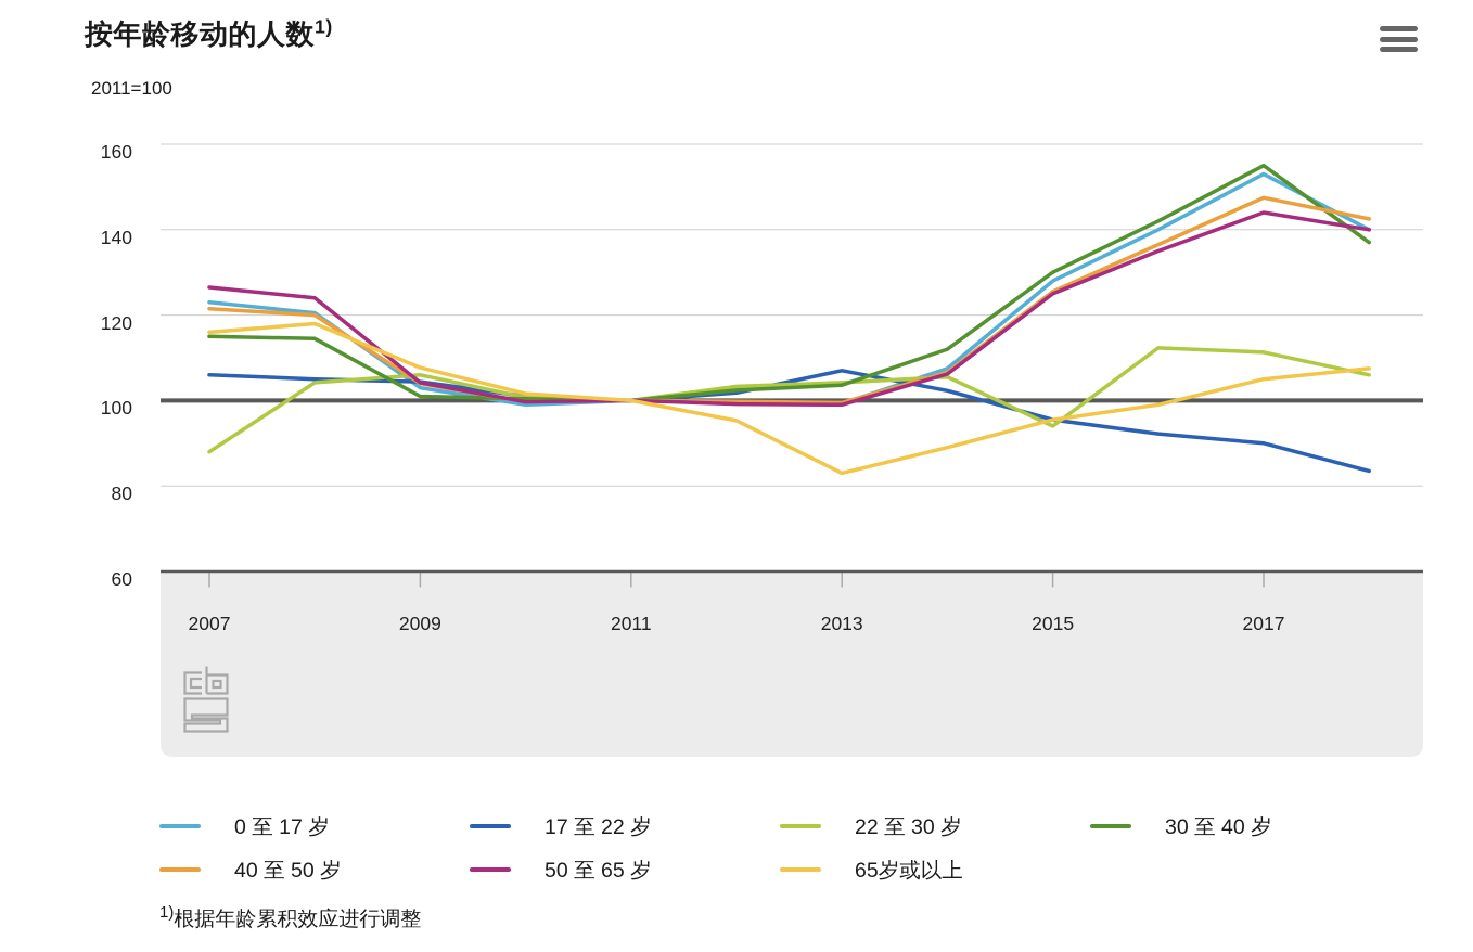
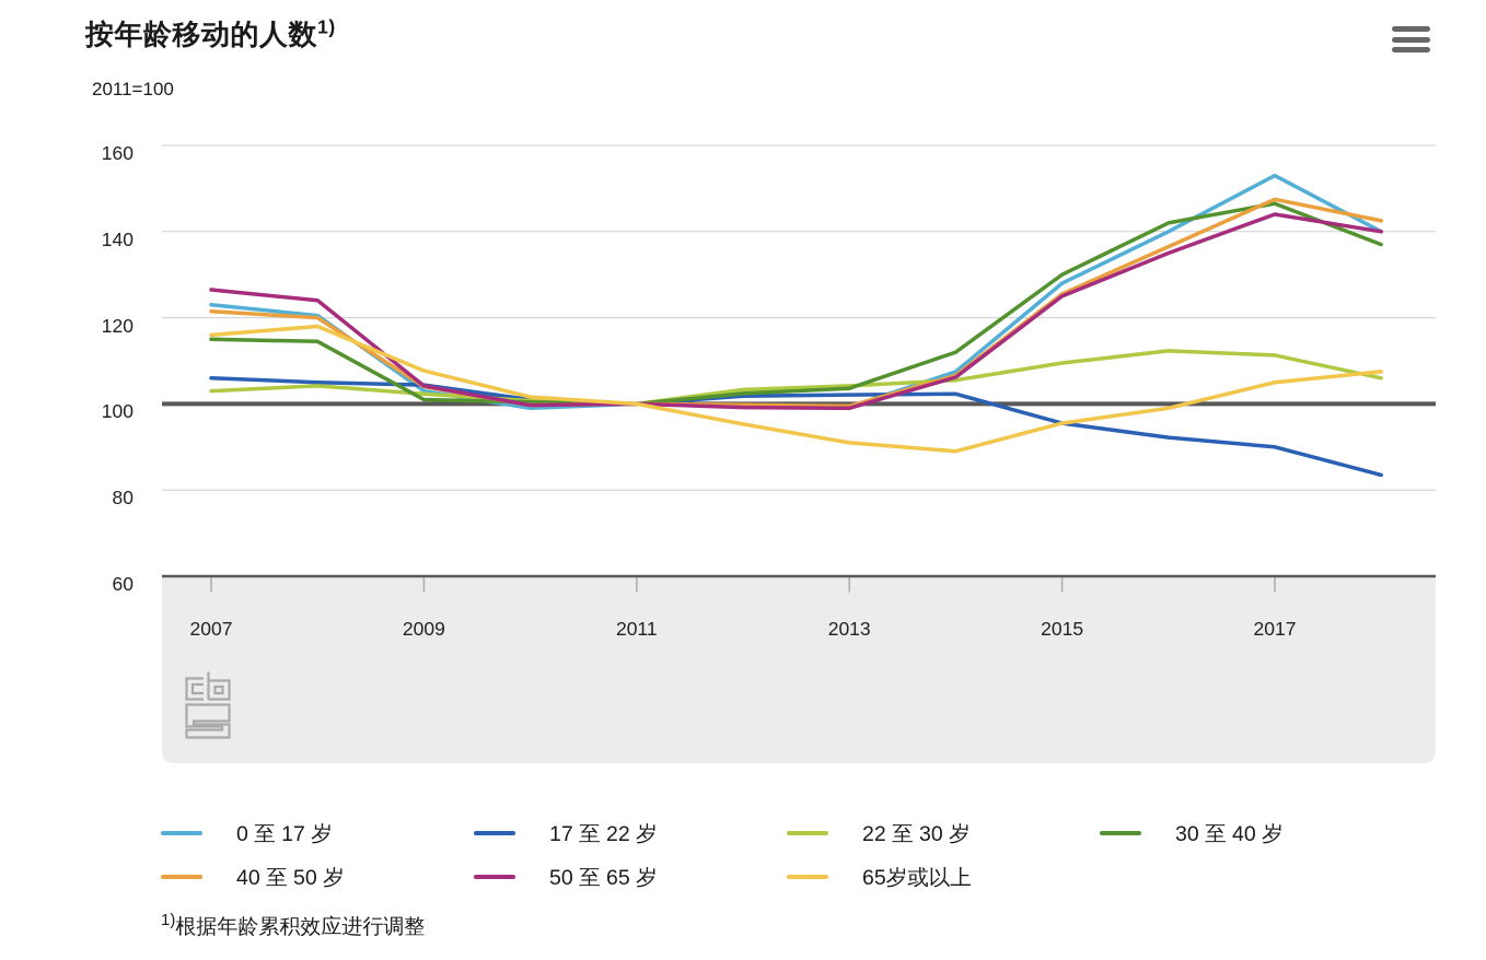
22 至 30 岁/2007: 88 -> 103
22 至 30 岁/2009: 106 -> 102
17 至 22 岁/2013: 107 -> 102
65岁或以上/2013: 83 -> 91
22 至 30 岁/2015: 94 -> 110
30 至 40 岁/2017: 155 -> 146
